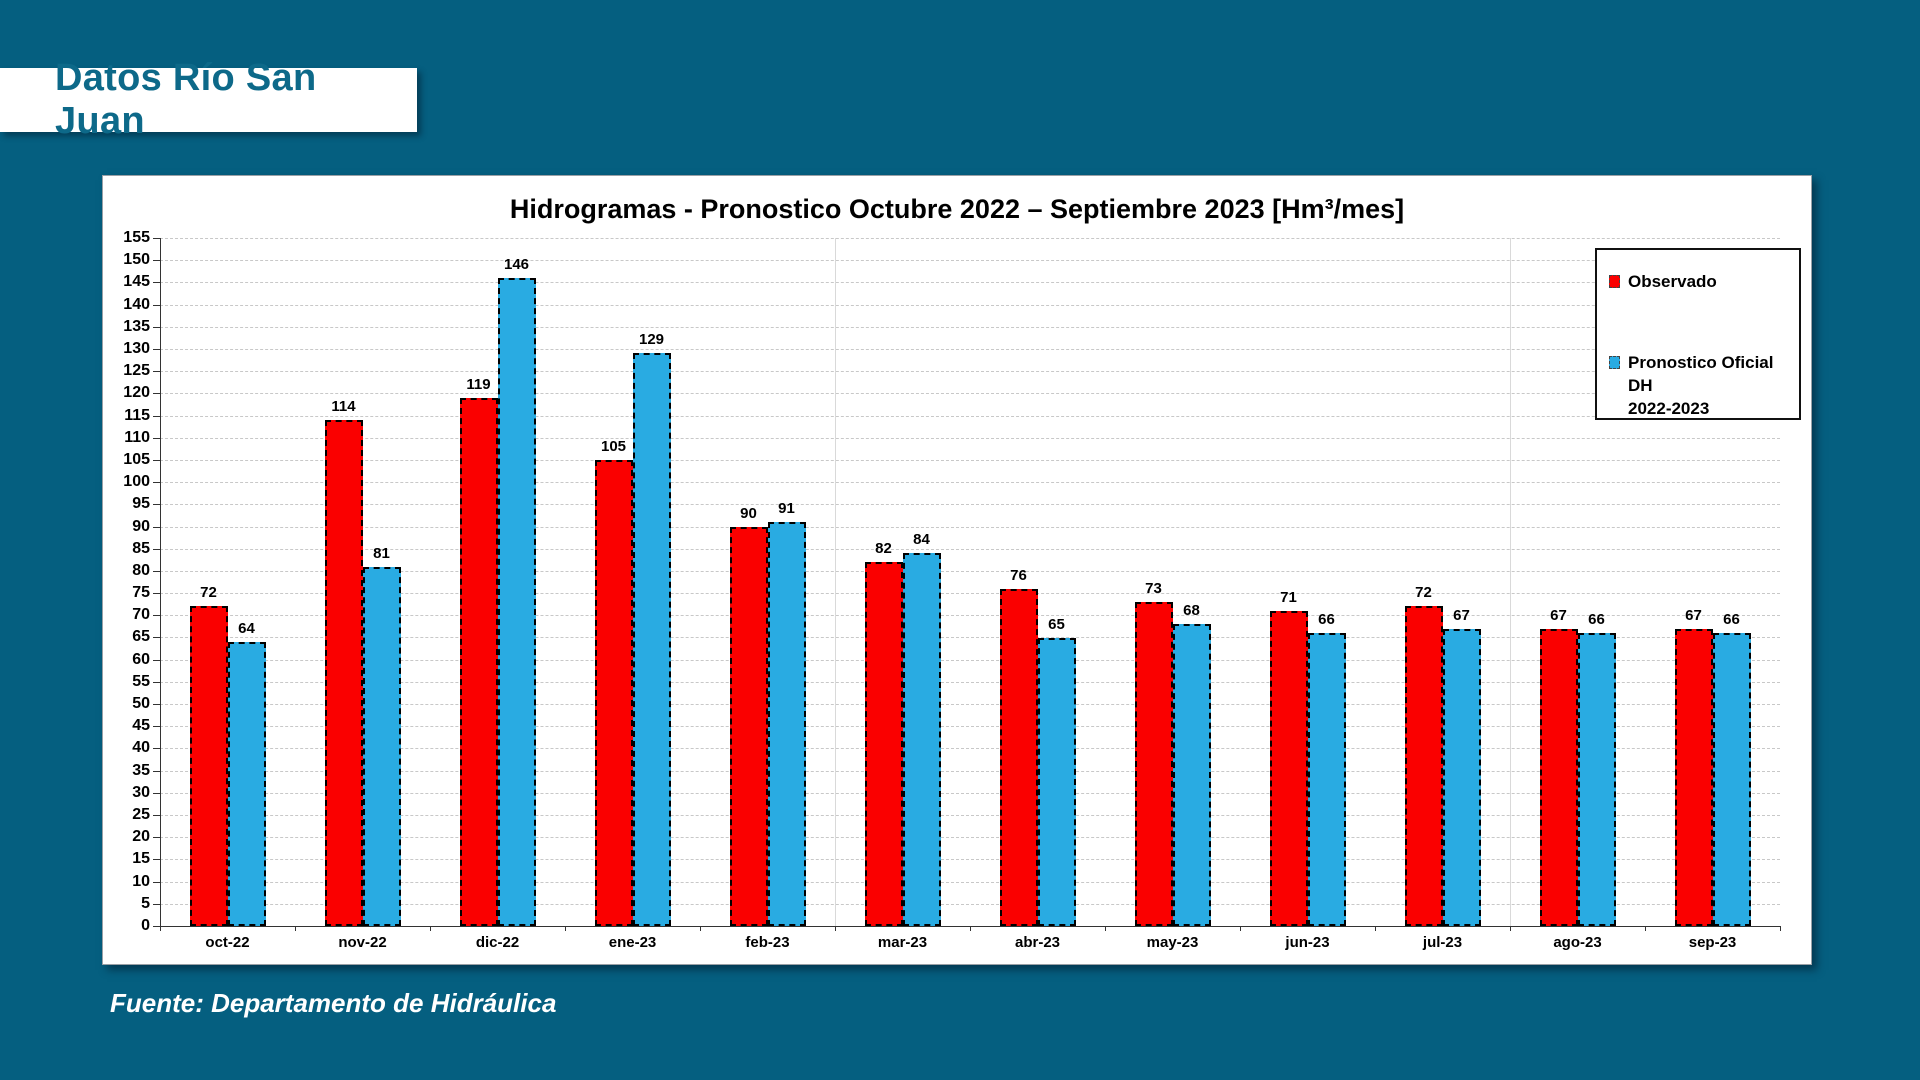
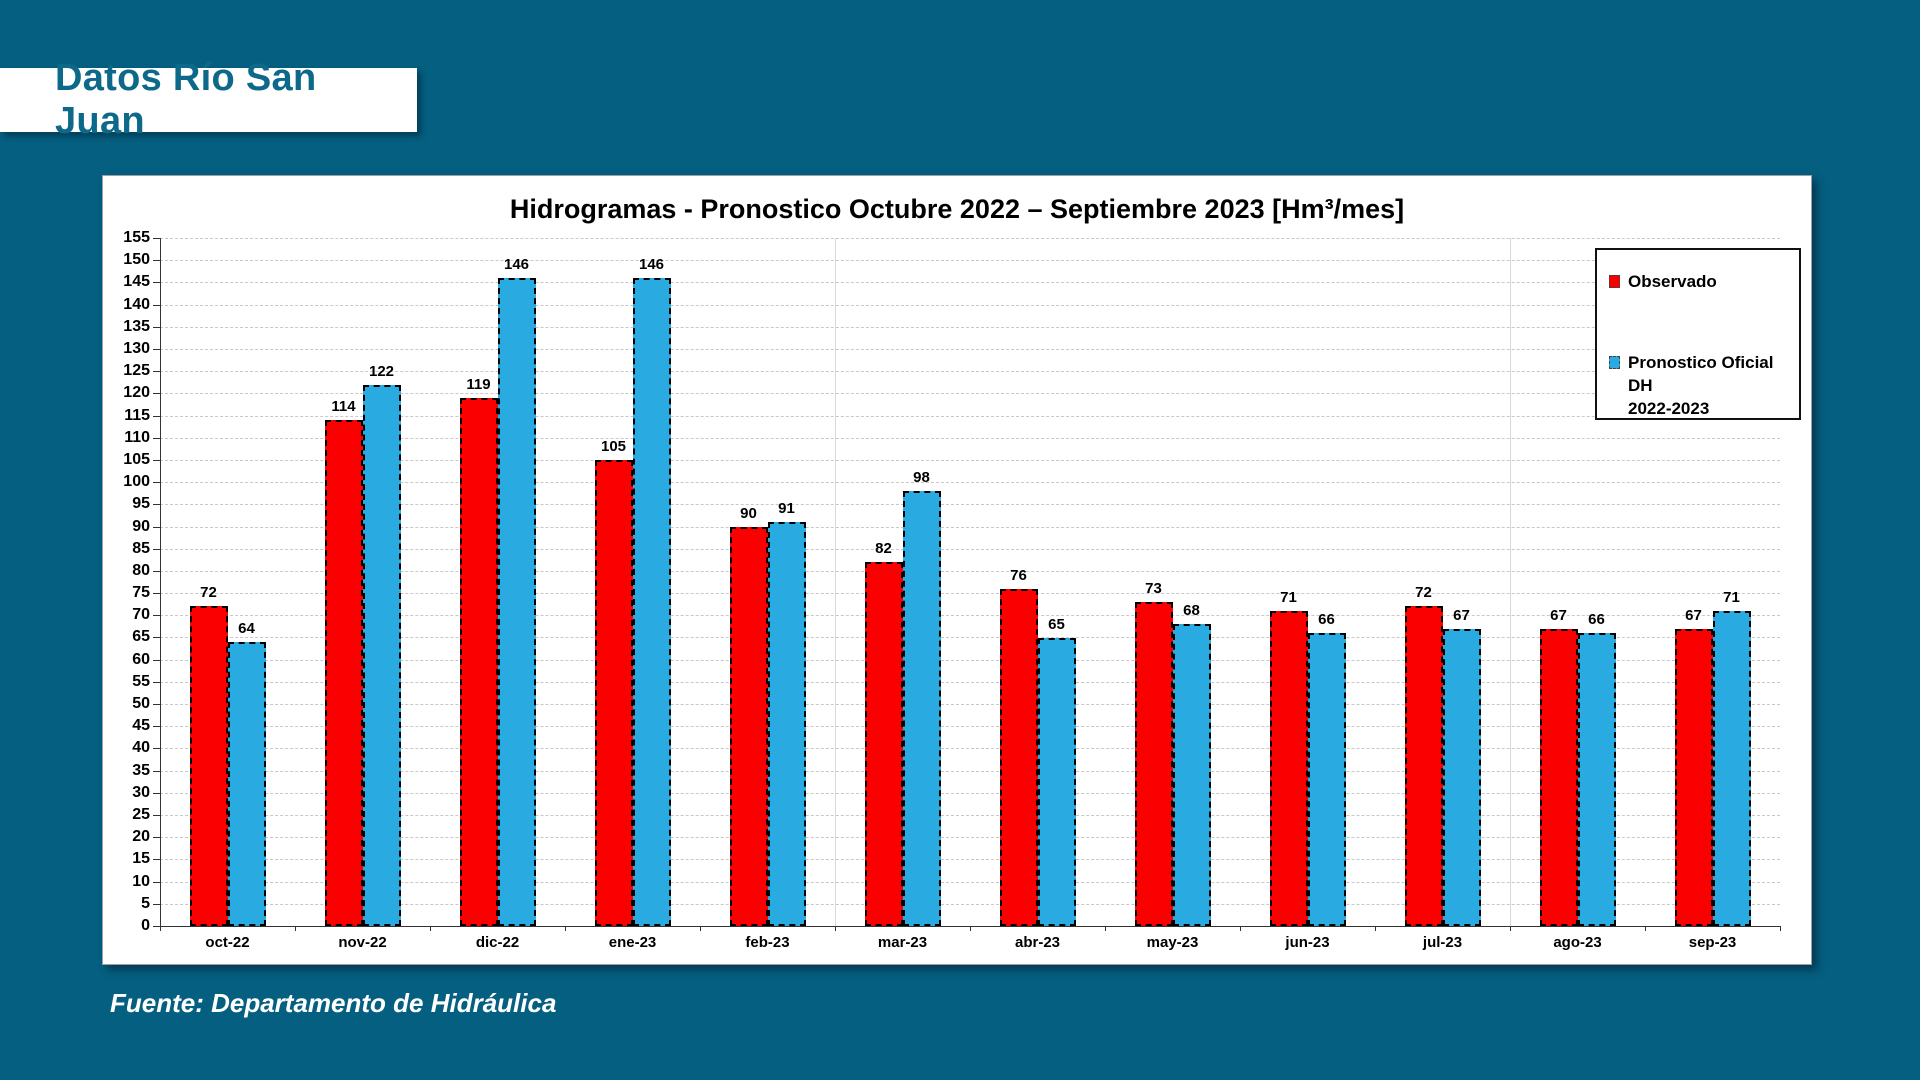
Pronostico Oficial DH 2022-2023/nov-22: 81 -> 122
Pronostico Oficial DH 2022-2023/ene-23: 129 -> 146
Pronostico Oficial DH 2022-2023/mar-23: 84 -> 98
Pronostico Oficial DH 2022-2023/sep-23: 66 -> 71
